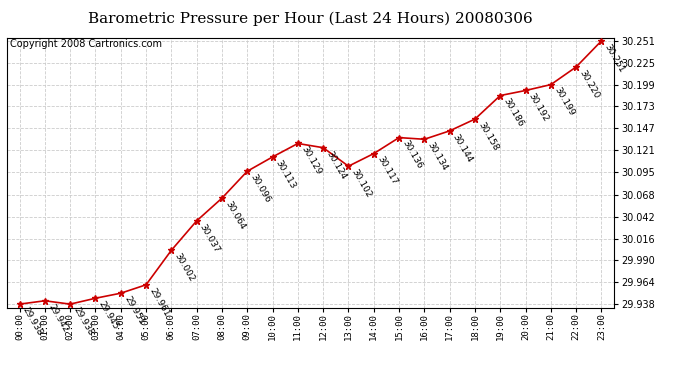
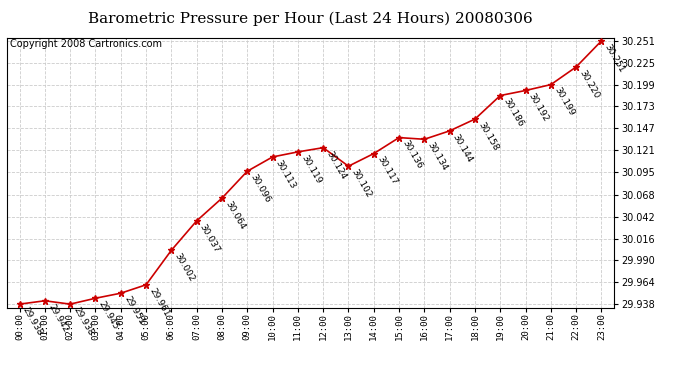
11:00: 30.129 -> 30.119
